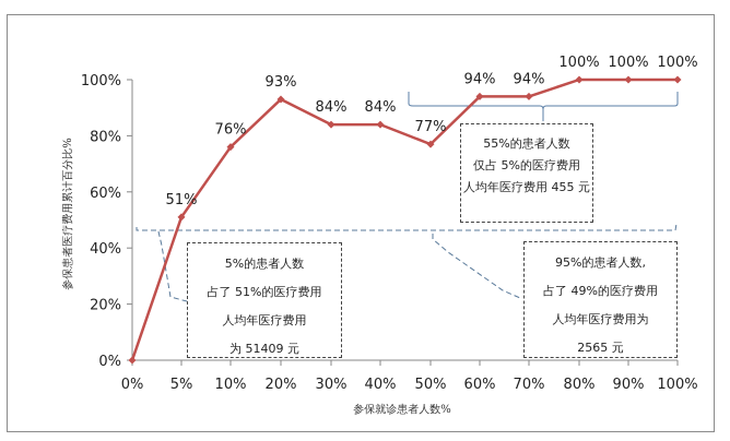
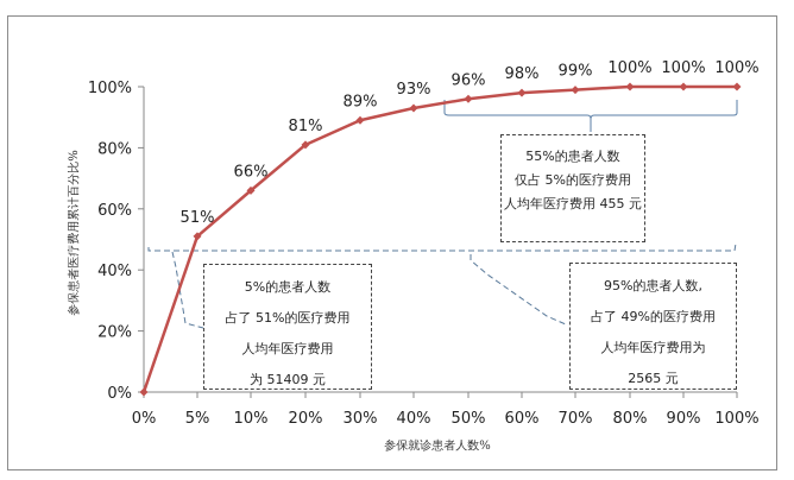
10%: 76% -> 66%
20%: 93% -> 81%
30%: 84% -> 89%
40%: 84% -> 93%
50%: 77% -> 96%
60%: 94% -> 98%
70%: 94% -> 99%
